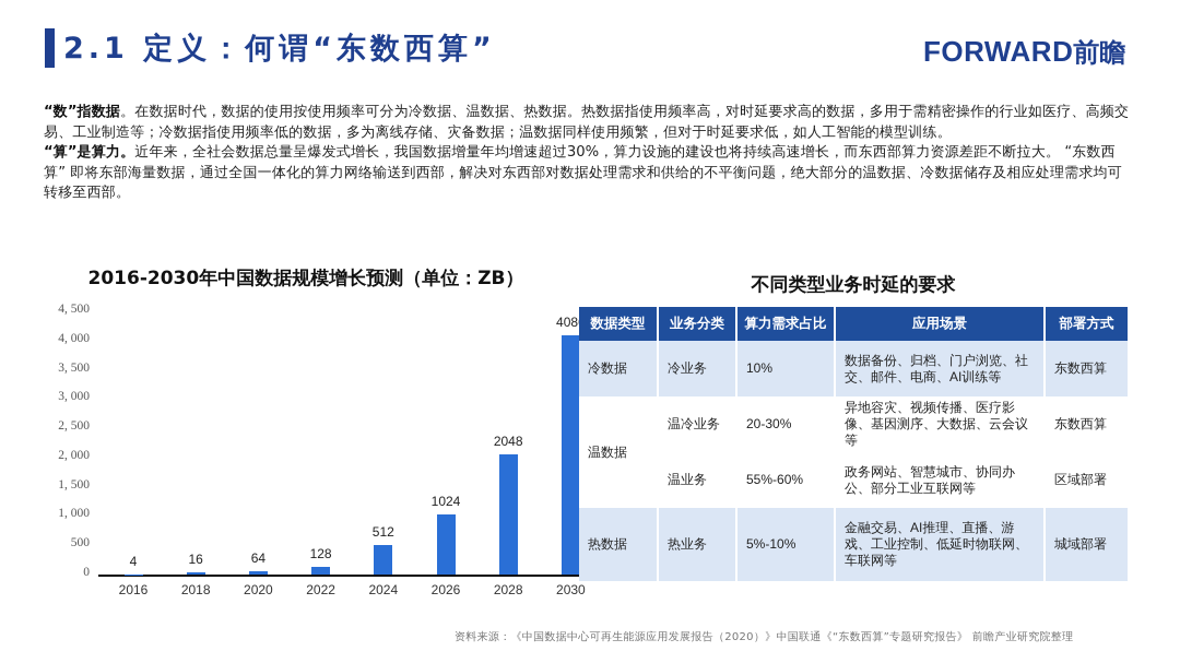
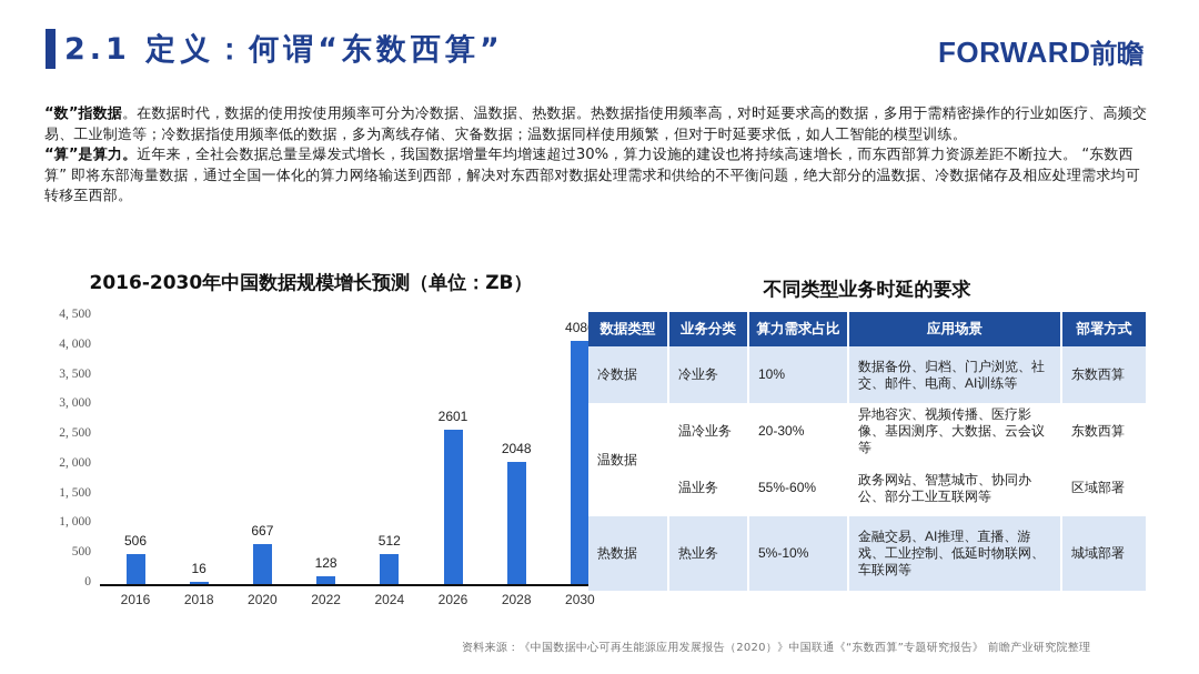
2016: 4 -> 506
2020: 64 -> 667
2026: 1024 -> 2601
